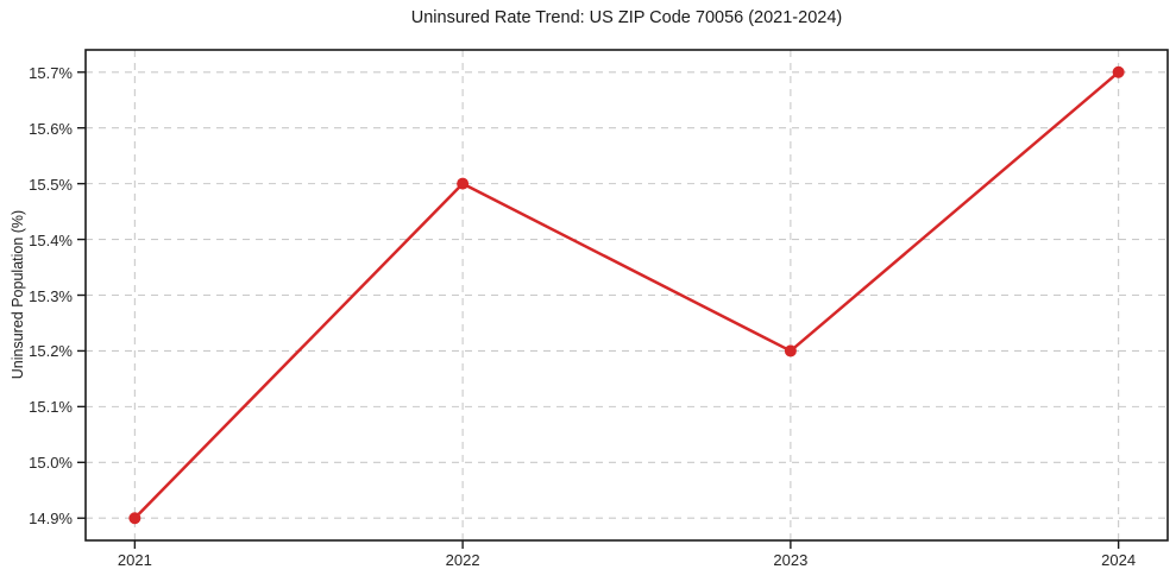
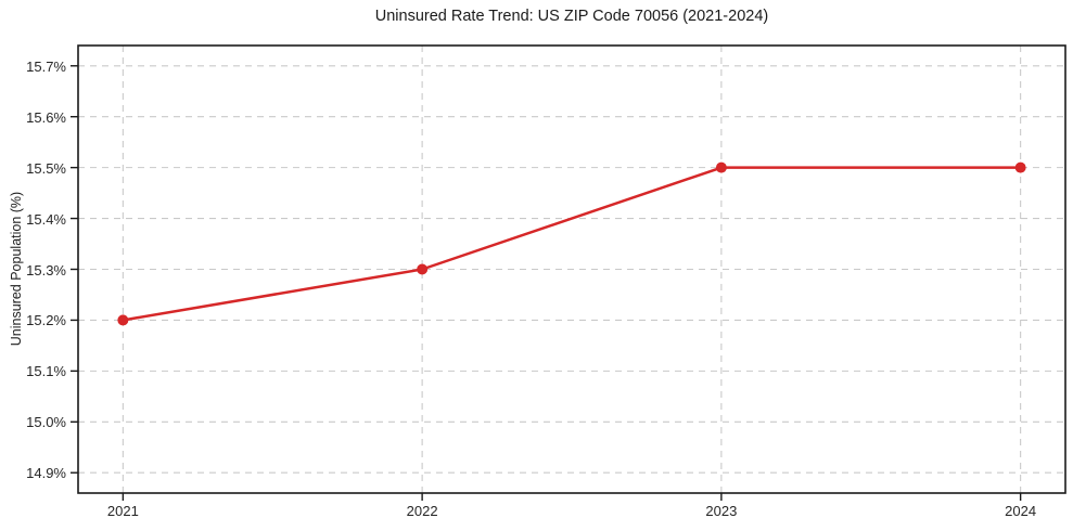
2021: 14.9% -> 15.2%
2022: 15.5% -> 15.3%
2023: 15.2% -> 15.5%
2024: 15.7% -> 15.5%
